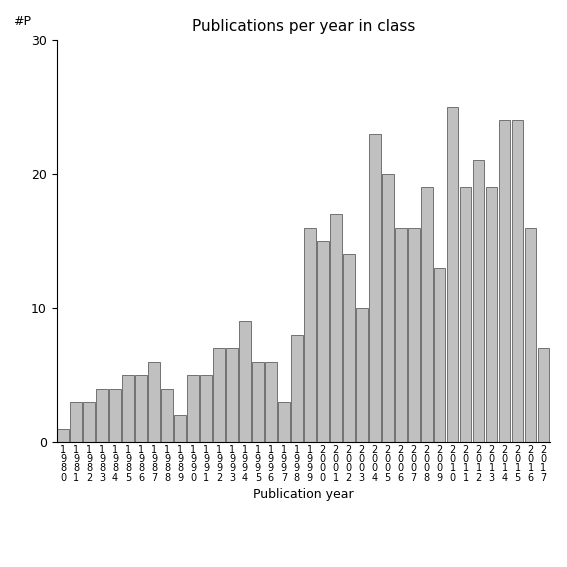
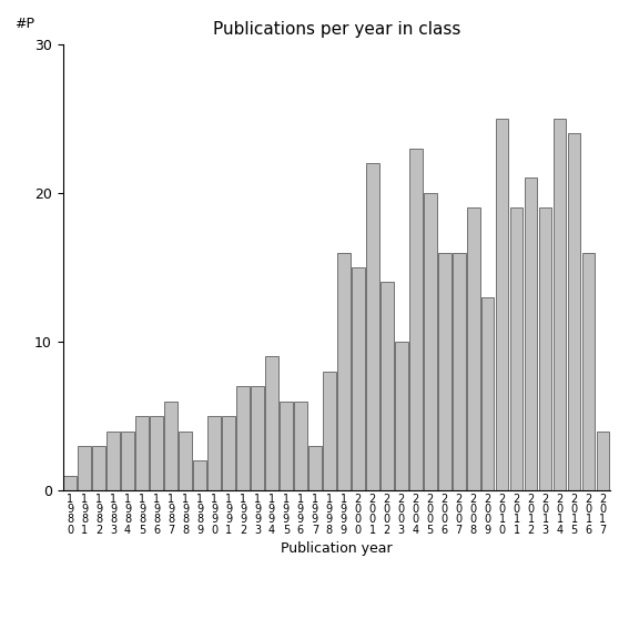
2 0 0 1: 17 -> 22
2 0 1 4: 24 -> 25
2 0 1 7: 7 -> 4
